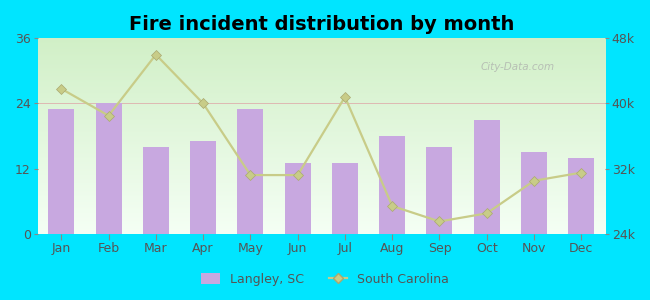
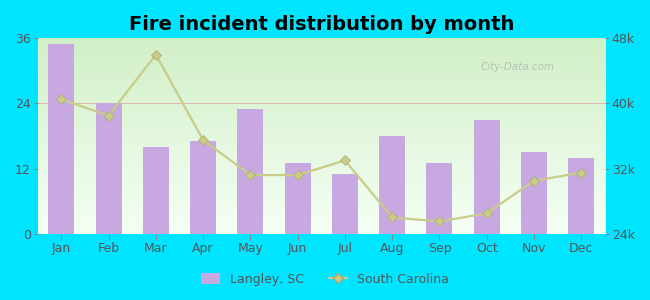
Langley, SC/Jan: 23 -> 35
South Carolina/Jan: 41.8k -> 40.5k
South Carolina/Apr: 40.0k -> 35.5k
Langley, SC/Jul: 13 -> 11
South Carolina/Jul: 40.8k -> 33.0k
South Carolina/Aug: 27.4k -> 26.0k
Langley, SC/Sep: 16 -> 13
